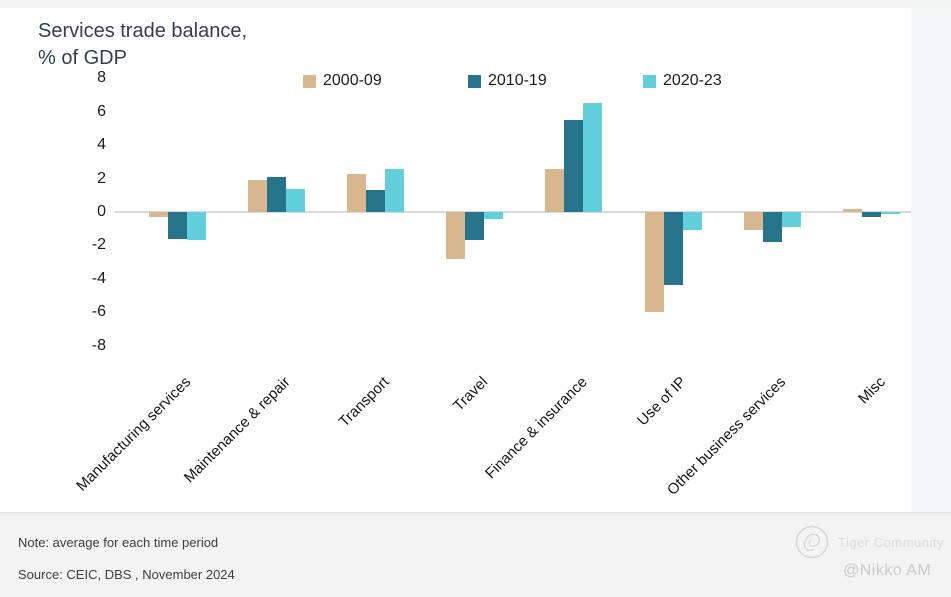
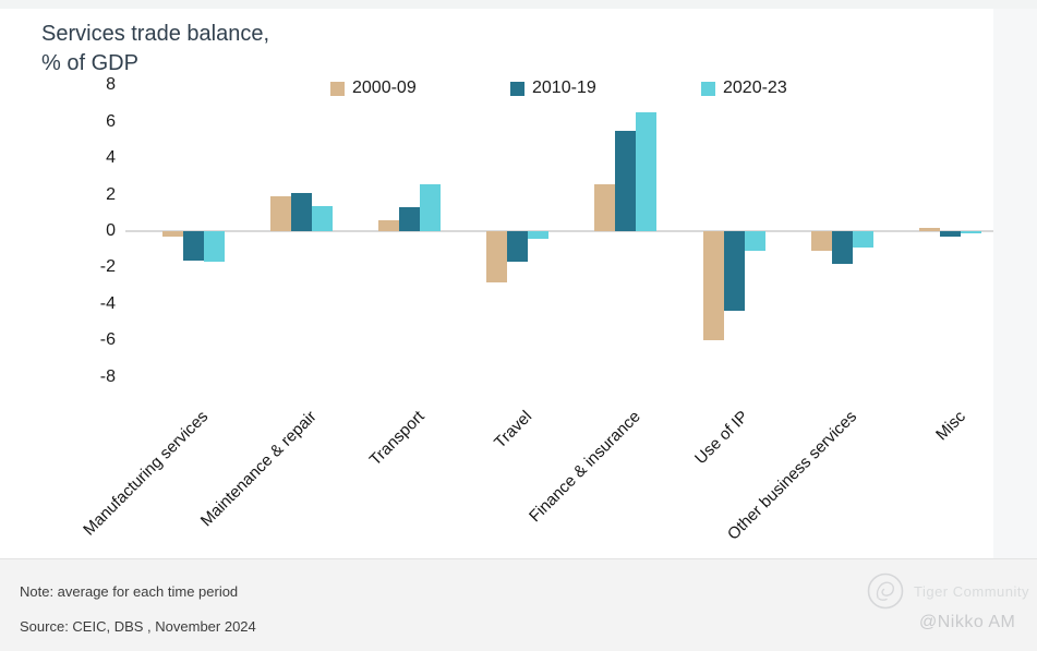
2000-09/Transport: 2.3 -> 0.6
